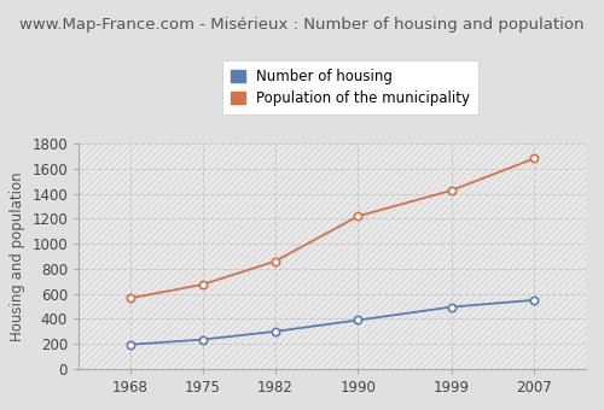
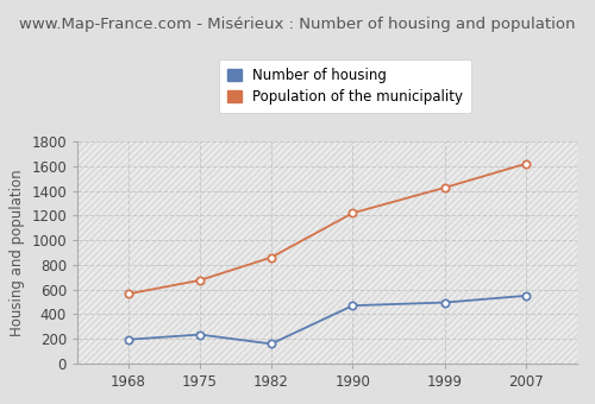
Number of housing/1982: 300 -> 160
Number of housing/1990: 390 -> 470
Population of the municipality/2007: 1680 -> 1620
